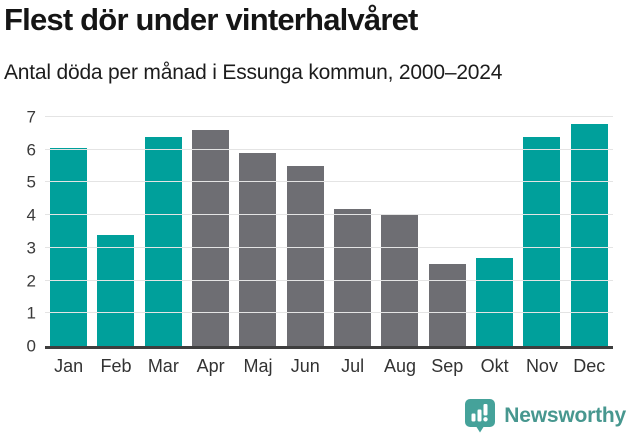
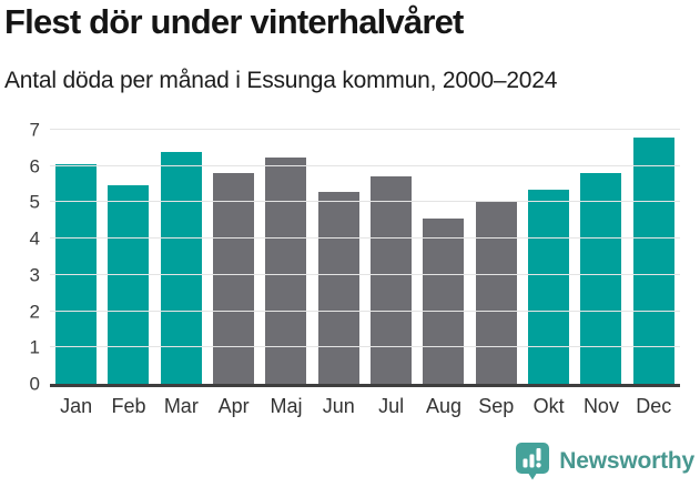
Feb: 3.4 -> 5.5
Apr: 6.6 -> 5.8
Maj: 5.9 -> 6.2
Jun: 5.5 -> 5.3
Jul: 4.2 -> 5.7
Aug: 4.0 -> 4.6
Sep: 2.5 -> 5.0
Okt: 2.7 -> 5.4
Nov: 6.4 -> 5.8
